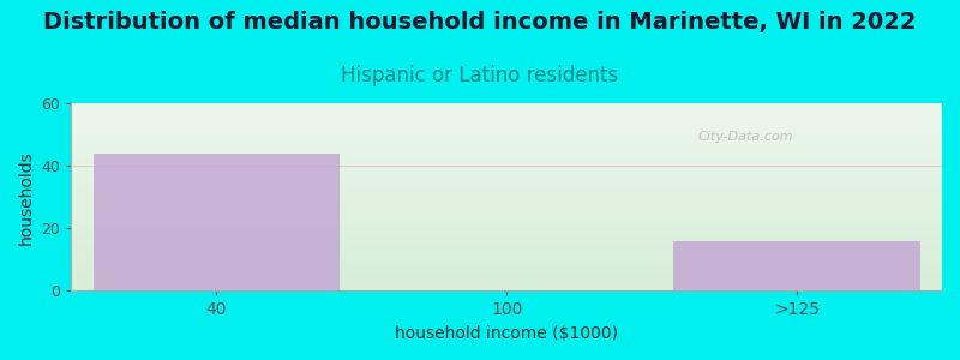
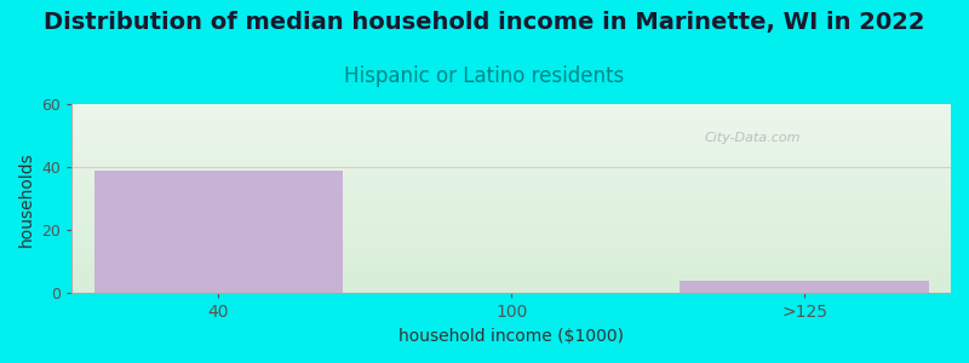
40: 44 -> 39
>125: 16 -> 4
